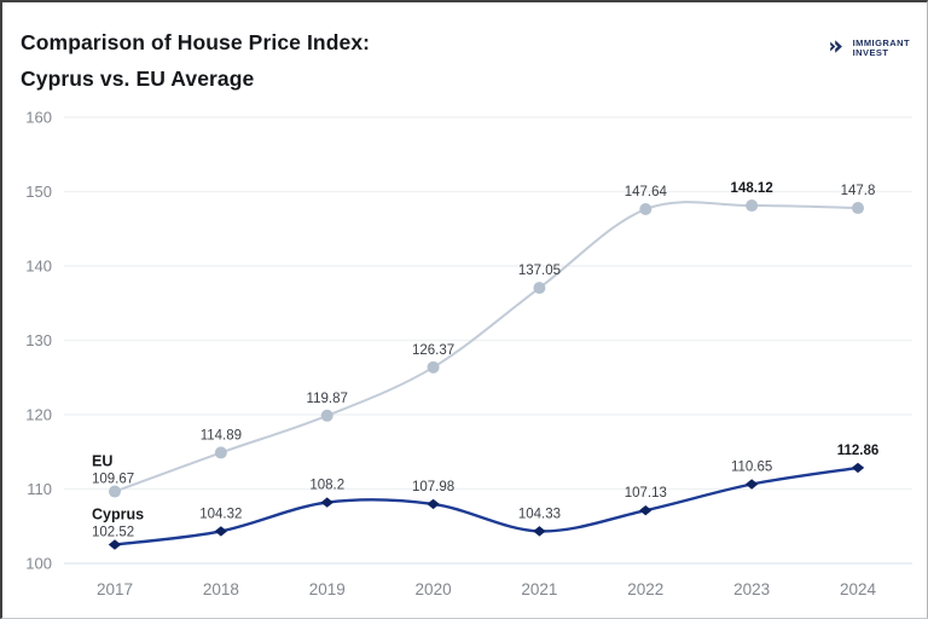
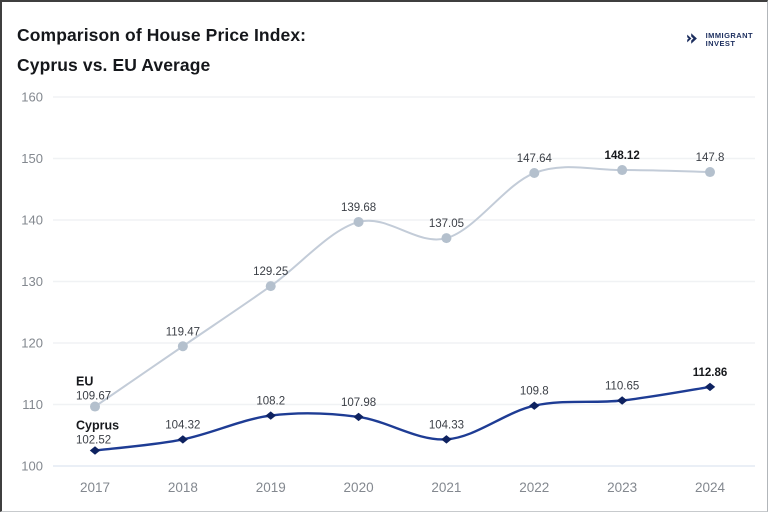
EU/2018: 114.89 -> 119.47
EU/2019: 119.87 -> 129.25
EU/2020: 126.37 -> 139.68
Cyprus/2022: 107.13 -> 109.8
